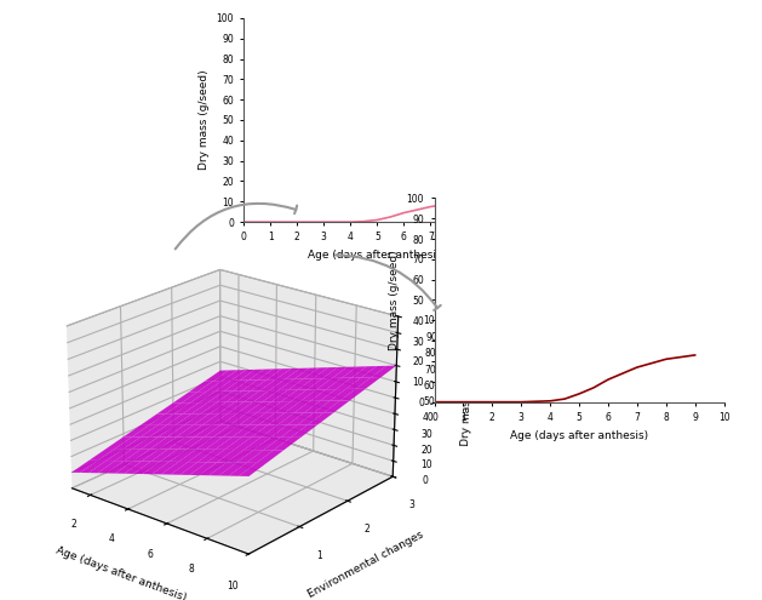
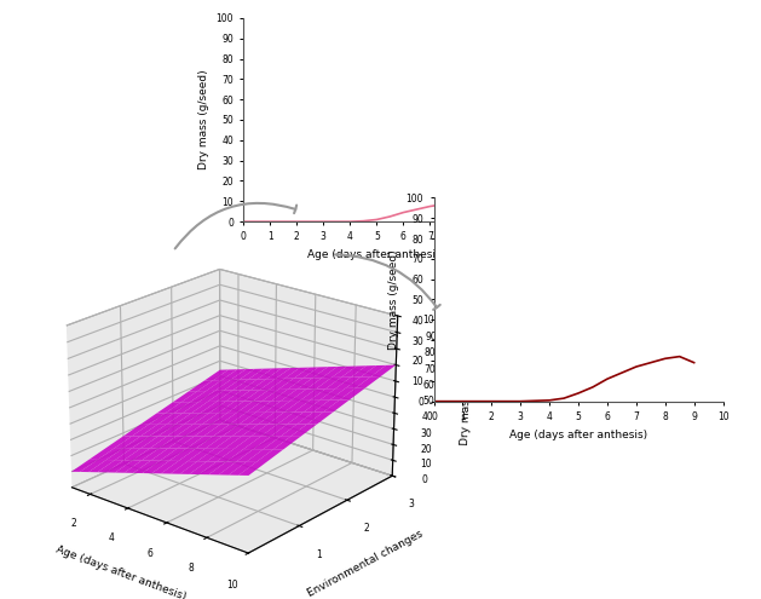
9: 23 -> 19
